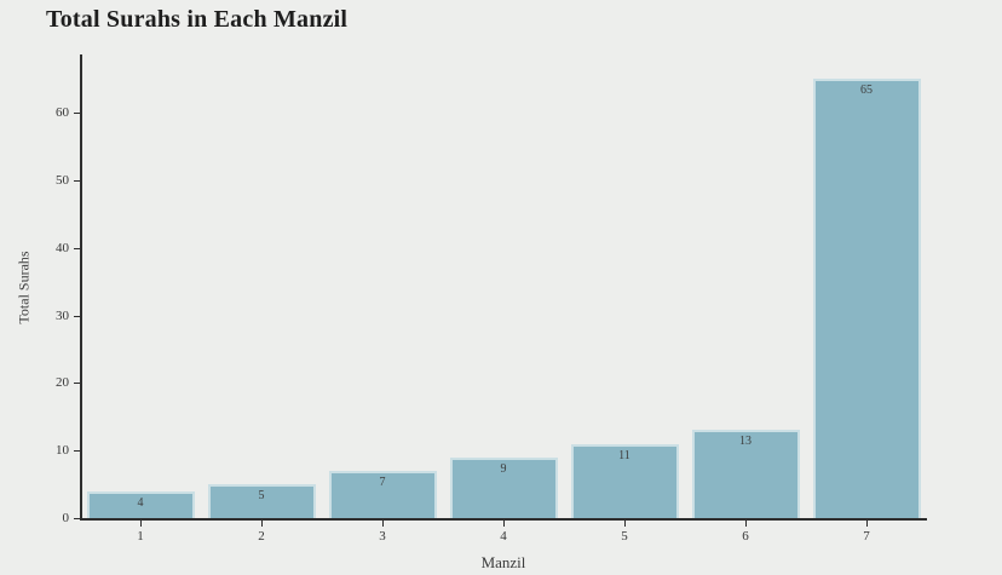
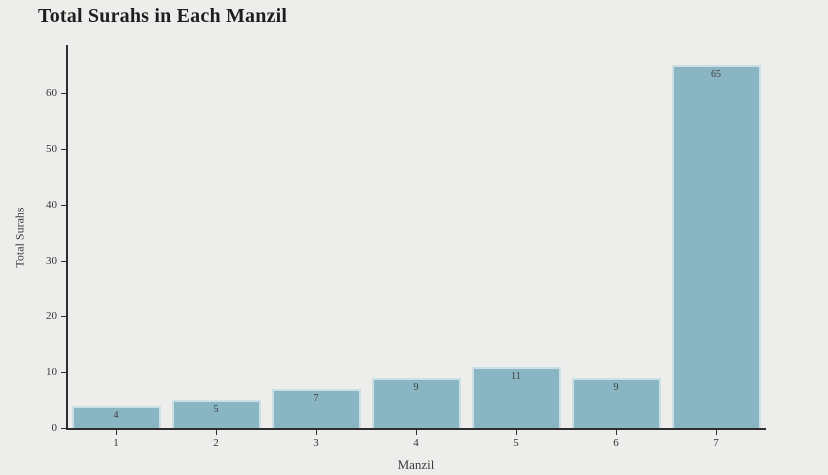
6: 13 -> 9
